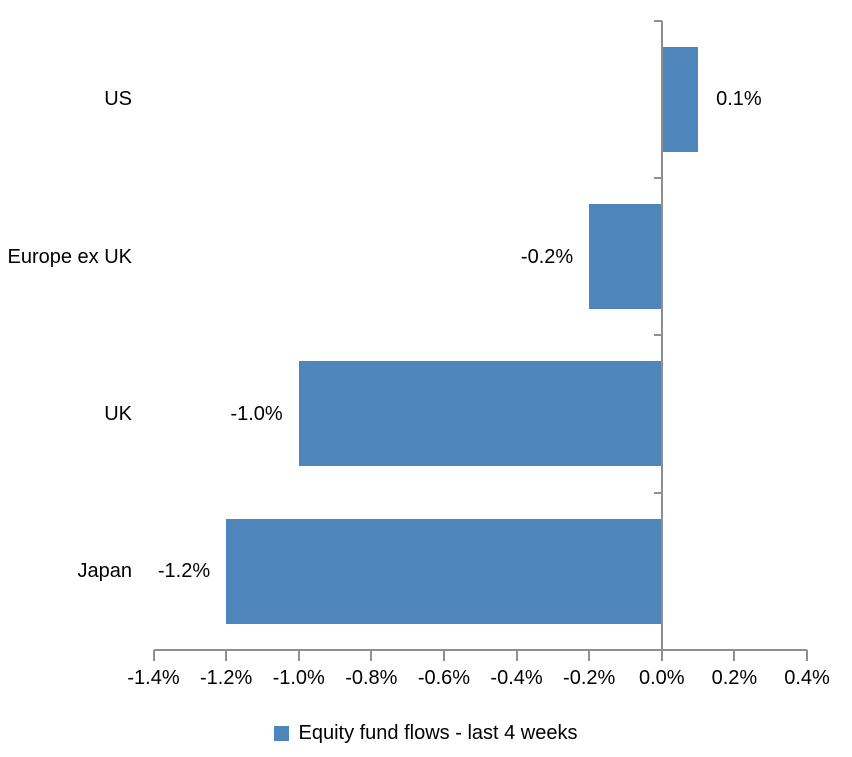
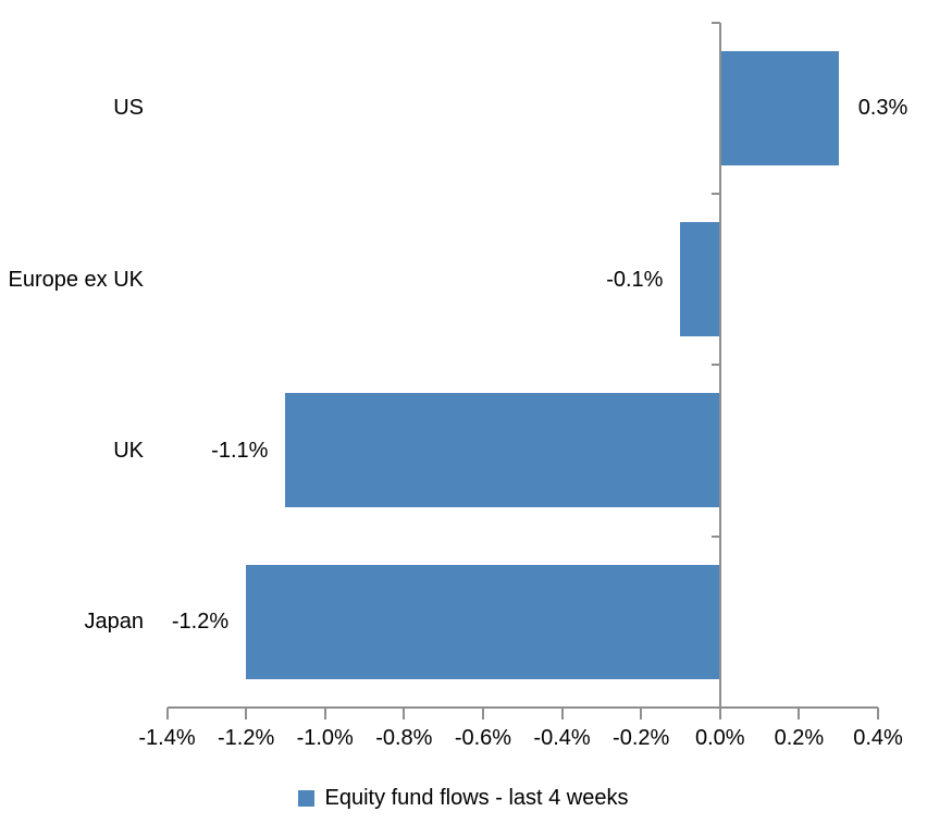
US: 0.1% -> 0.3%
Europe ex UK: -0.2% -> -0.1%
UK: -1.0% -> -1.1%
